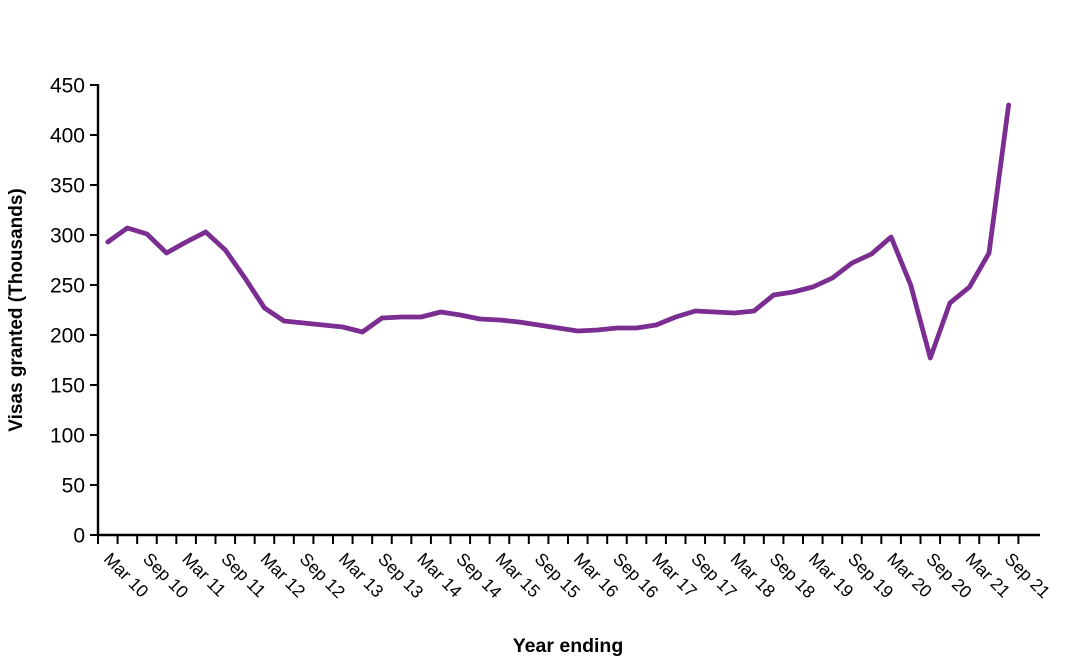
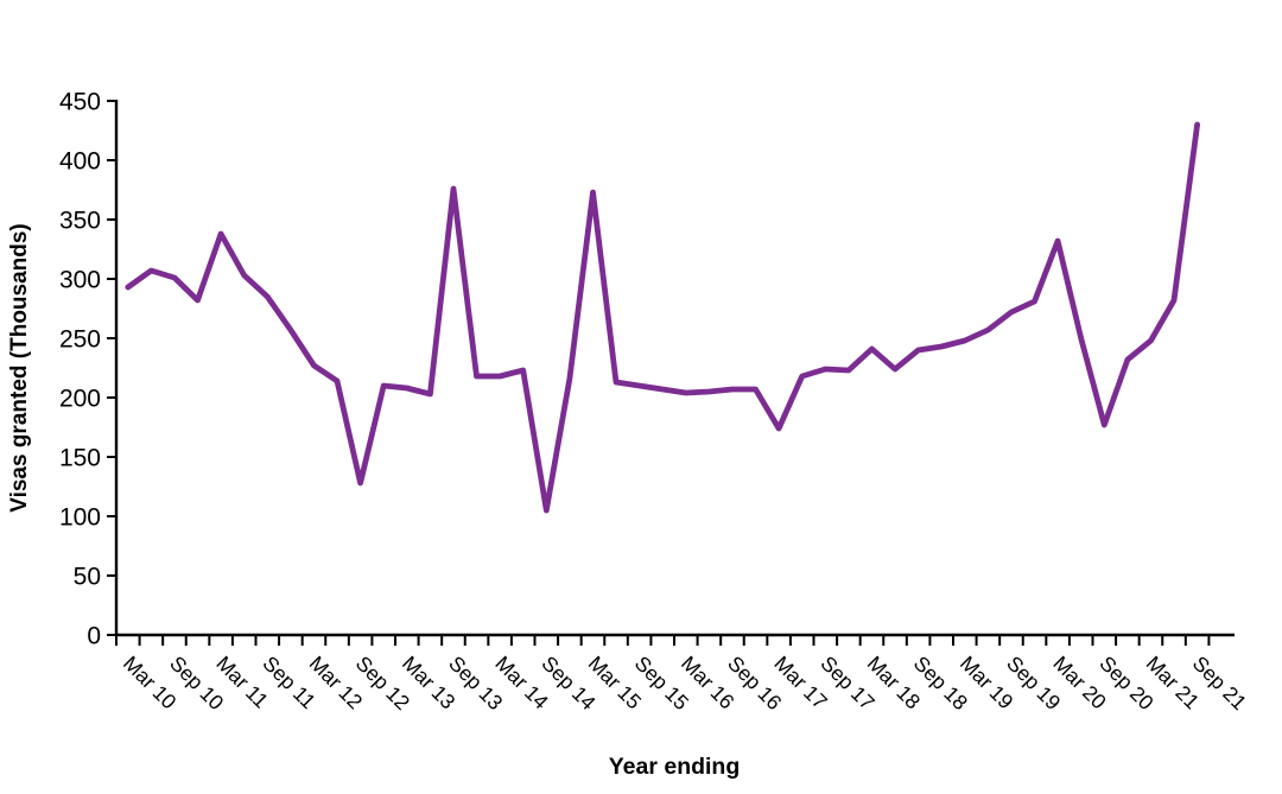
Mar 11: 293 -> 338
Sep 12: 212 -> 128
Sep 13: 217 -> 376
Sep 14: 220 -> 105
Mar 15: 215 -> 373
Mar 17: 210 -> 174
Mar 18: 222 -> 241
Mar 20: 298 -> 332
